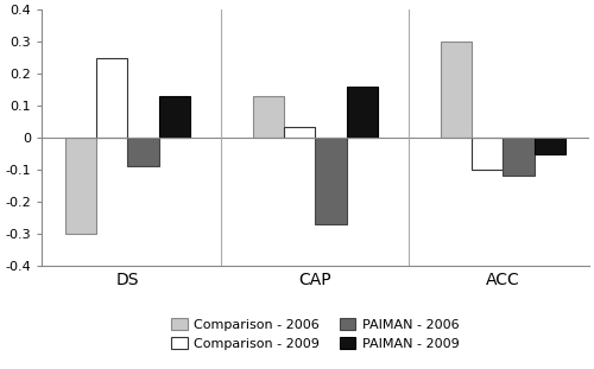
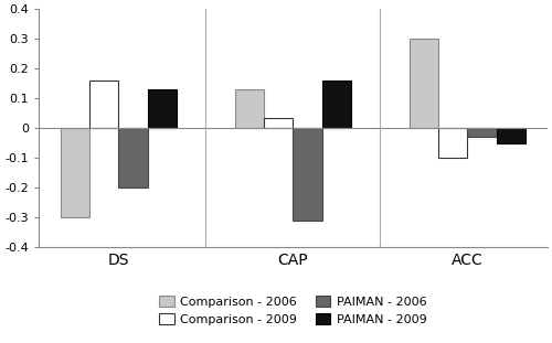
Comparison - 2009/DS: 0.250 -> 0.160
PAIMAN - 2006/DS: -0.09 -> -0.20
PAIMAN - 2006/CAP: -0.27 -> -0.31
PAIMAN - 2006/ACC: -0.12 -> -0.03
